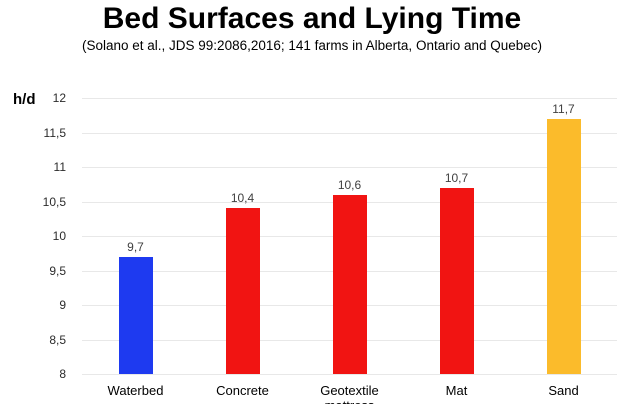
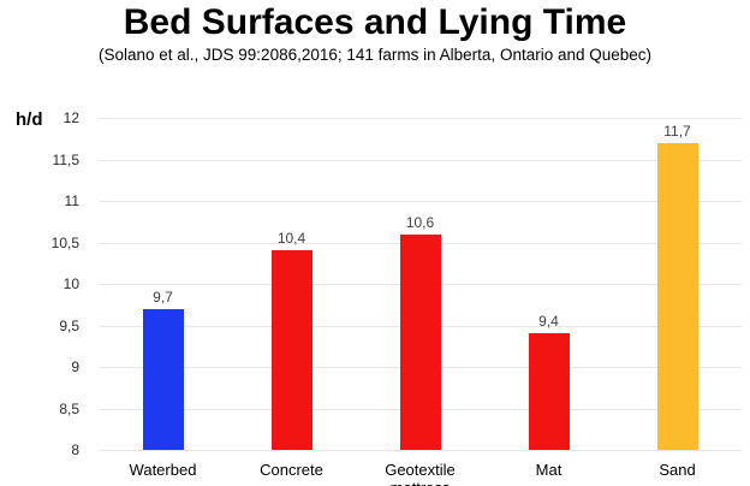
Mat: 10,7 -> 9,4
